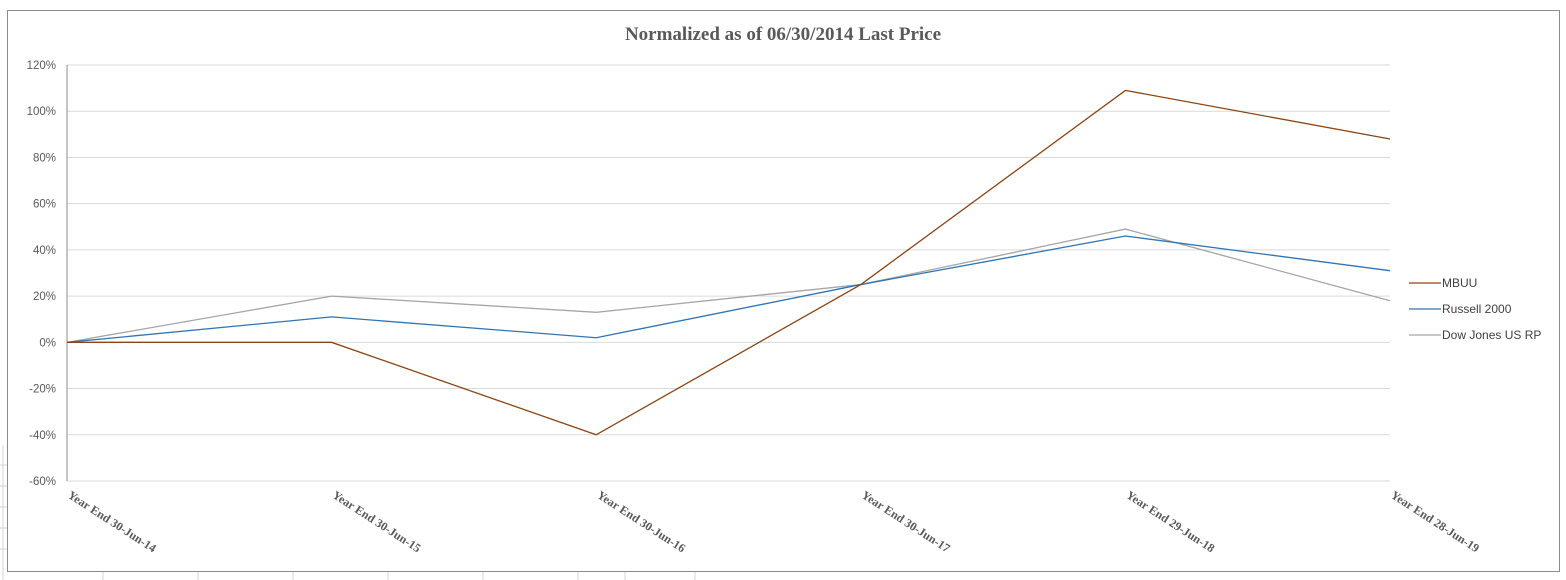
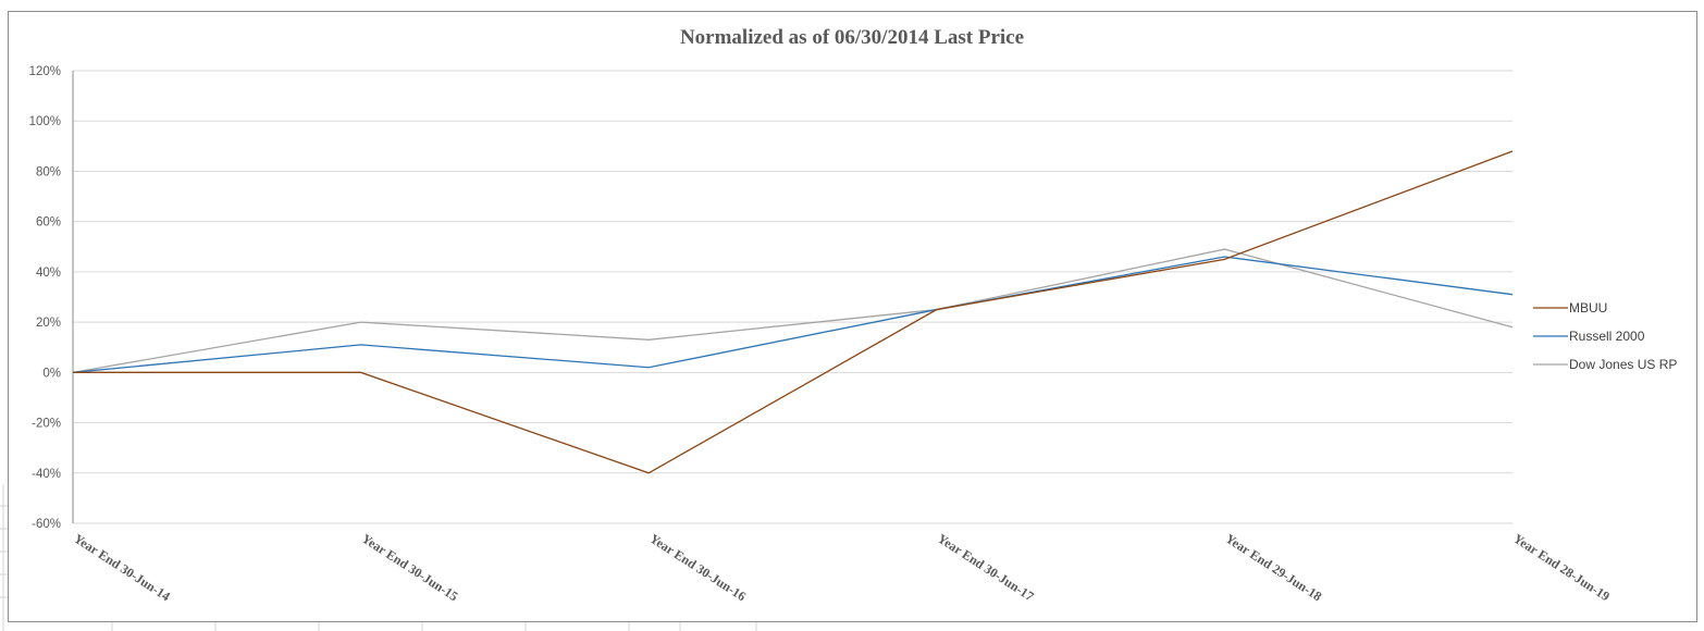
MBUU/Year End 29-Jun-18: 109% -> 45%
